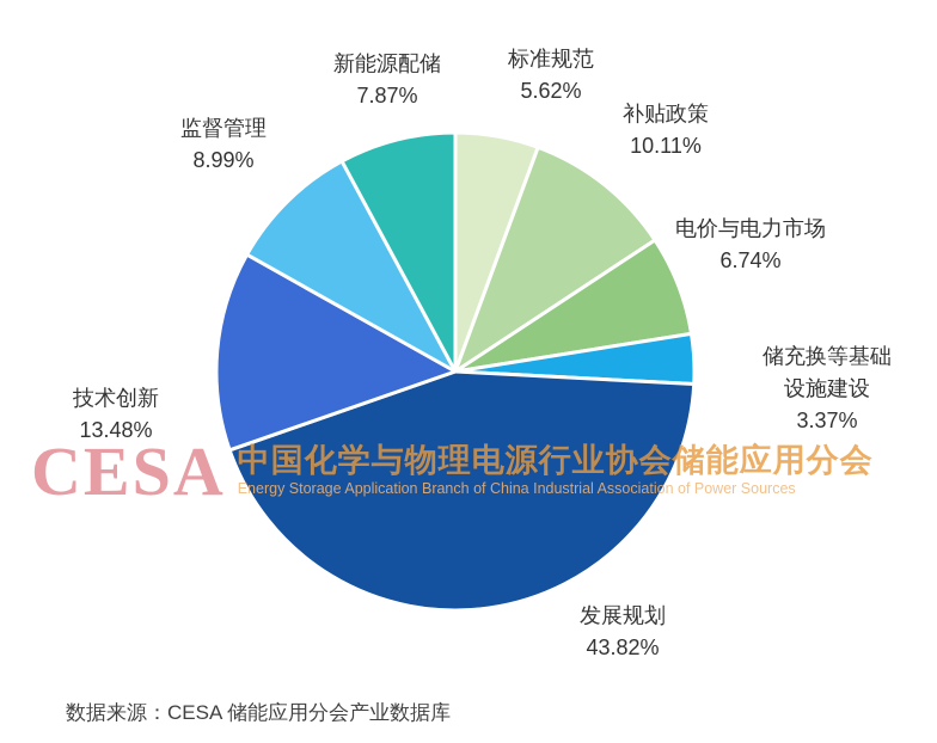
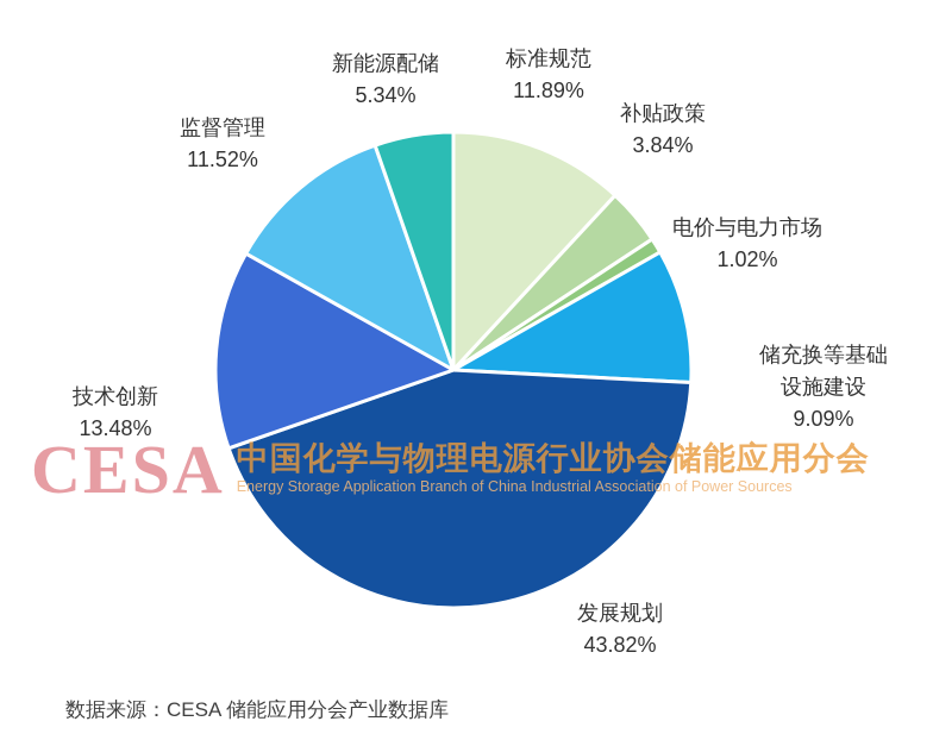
标准规范: 5.62% -> 11.89%
补贴政策: 10.11% -> 3.84%
电价与电力市场: 6.74% -> 1.02%
储充换等基础设施建设: 3.37% -> 9.09%
监督管理: 8.99% -> 11.52%
新能源配储: 7.87% -> 5.34%
